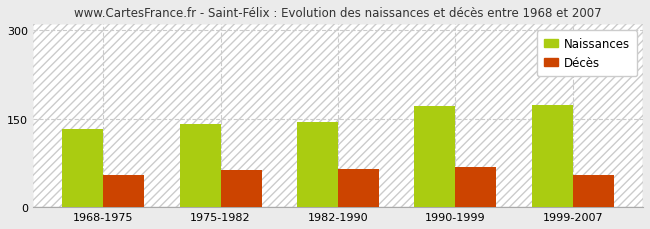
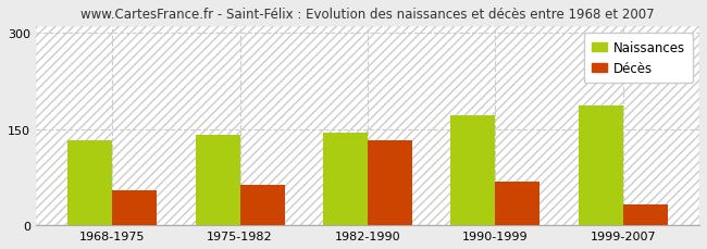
Décès/1982-1990: 65 -> 132
Naissances/1999-2007: 173 -> 186
Décès/1999-2007: 55 -> 32
